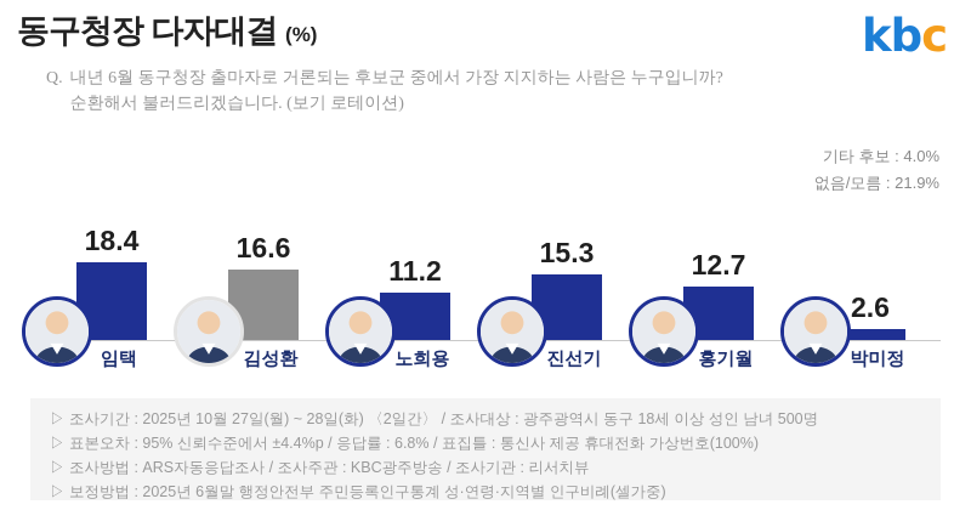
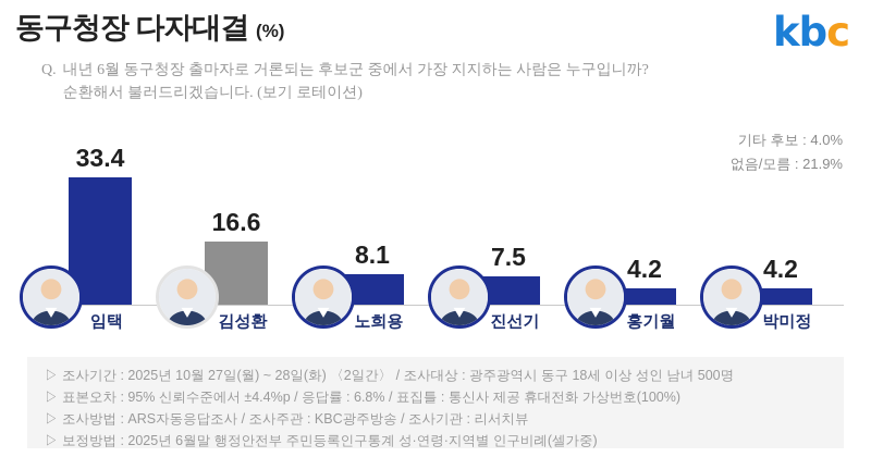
임택: 18.4 -> 33.4
노희용: 11.2 -> 8.1
진선기: 15.3 -> 7.5
홍기월: 12.7 -> 4.2
박미정: 2.6 -> 4.2
